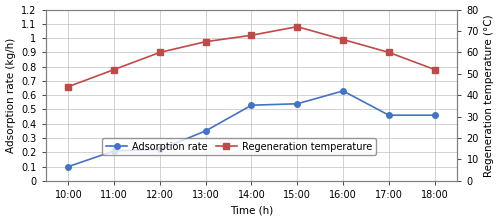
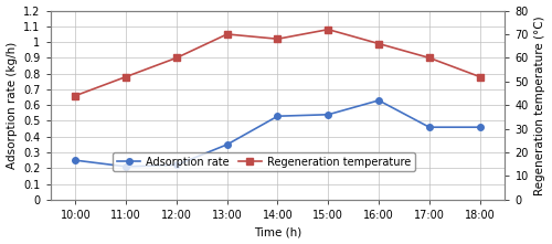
Adsorption rate/10:00: 0.10 -> 0.25
Regeneration temperature/13:00: 65 -> 70
